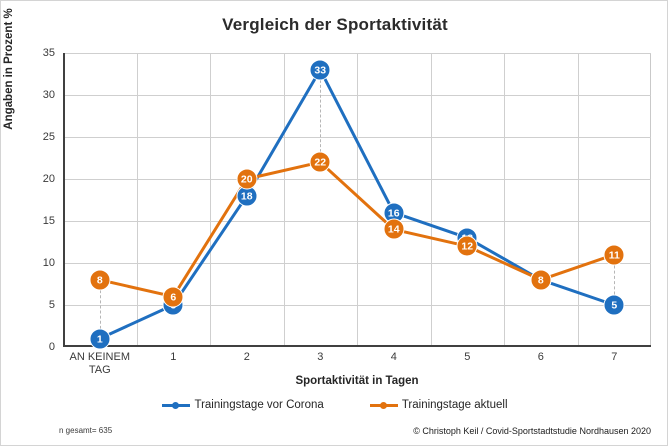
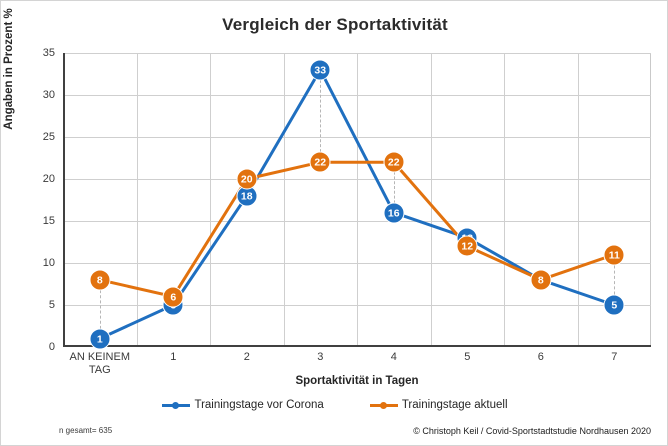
Trainingstage aktuell/4: 14 -> 22
